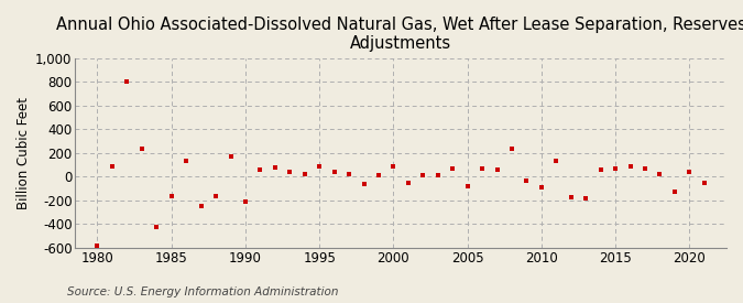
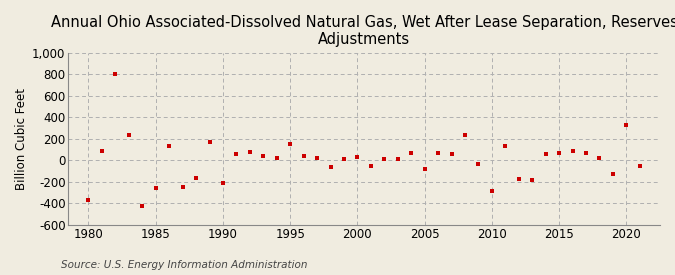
1980: -580 -> -370
1985: -160 -> -260
1995: 90 -> 150
2000: 90 -> 30
2010: -90 -> -280
2020: 40 -> 330
